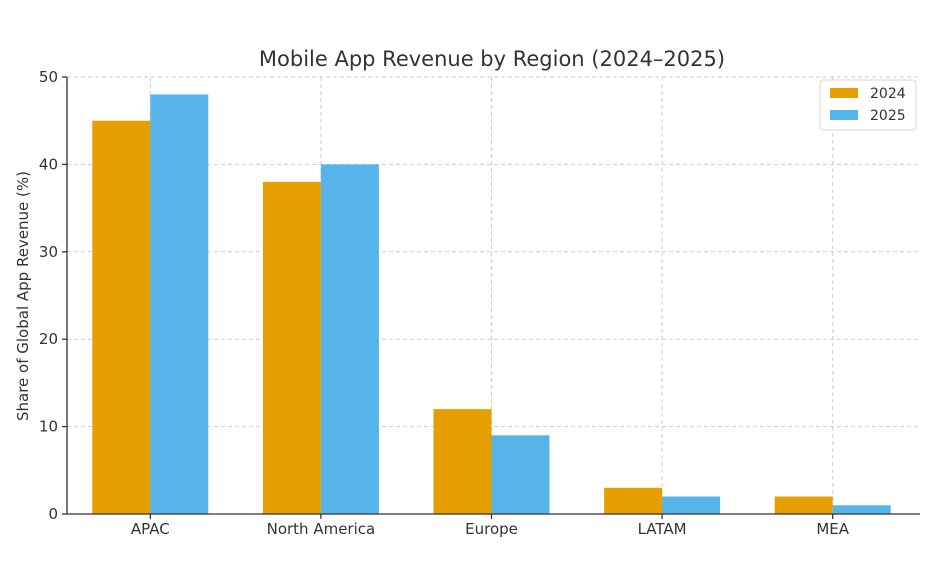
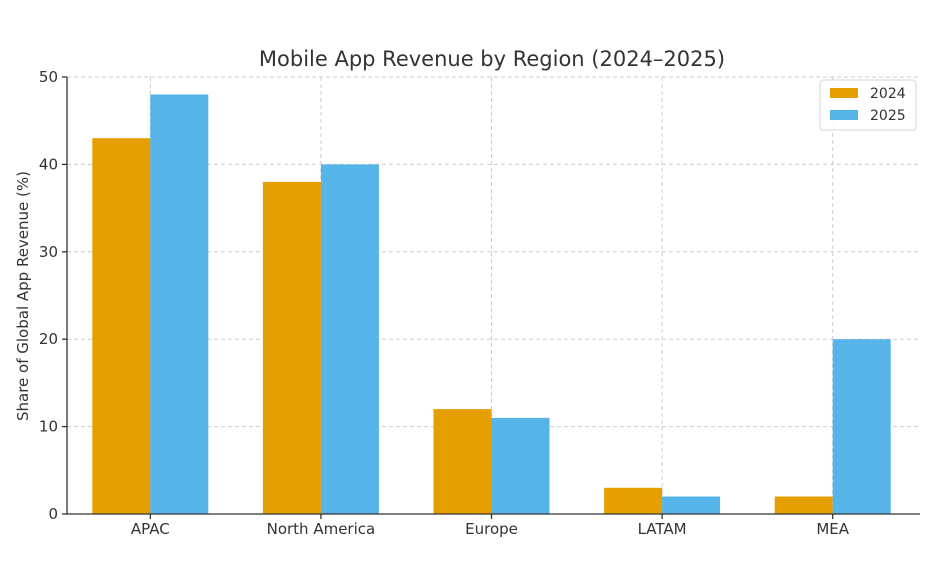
2024/APAC: 45 -> 43
2025/Europe: 9 -> 11
2025/MEA: 1 -> 20
